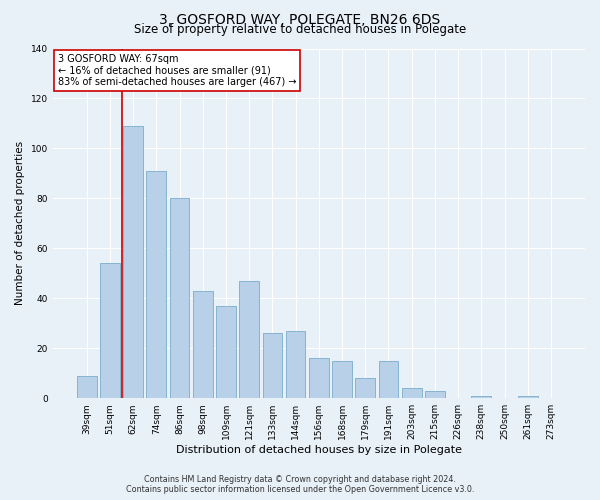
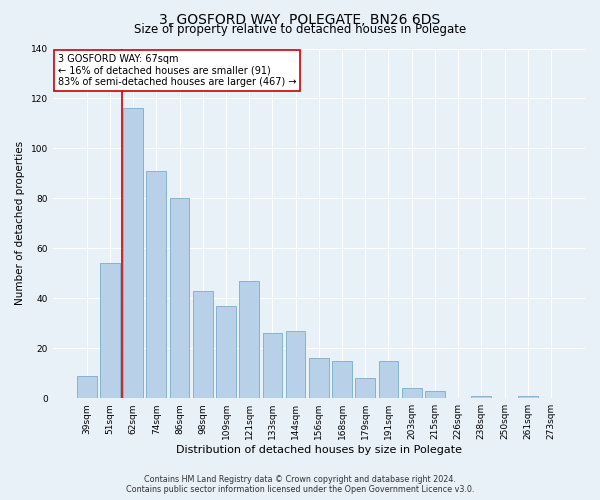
62sqm: 109 -> 116
